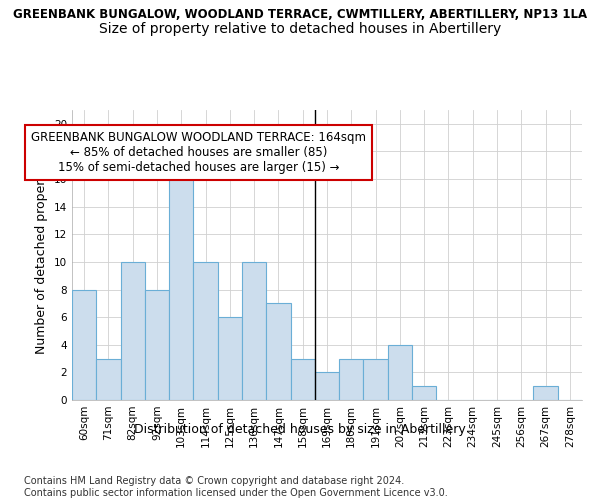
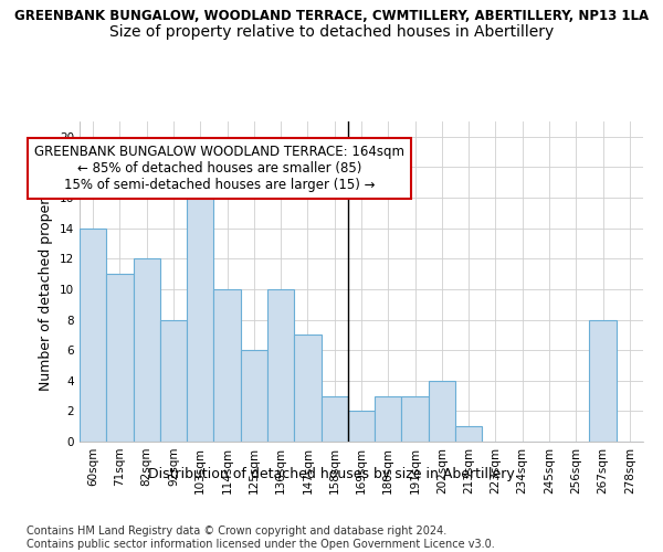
60sqm: 8 -> 14
71sqm: 3 -> 11
82sqm: 10 -> 12
267sqm: 1 -> 8
